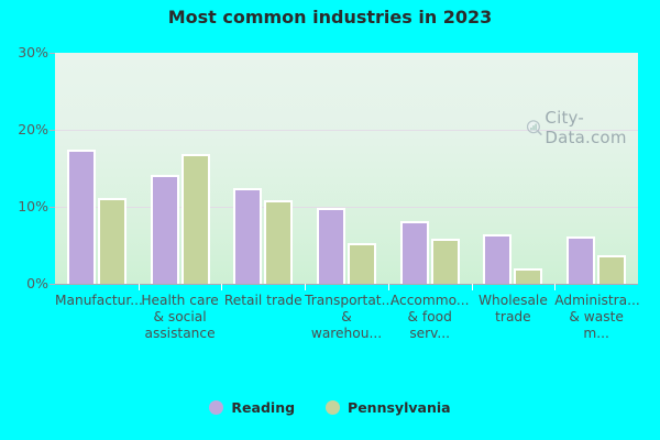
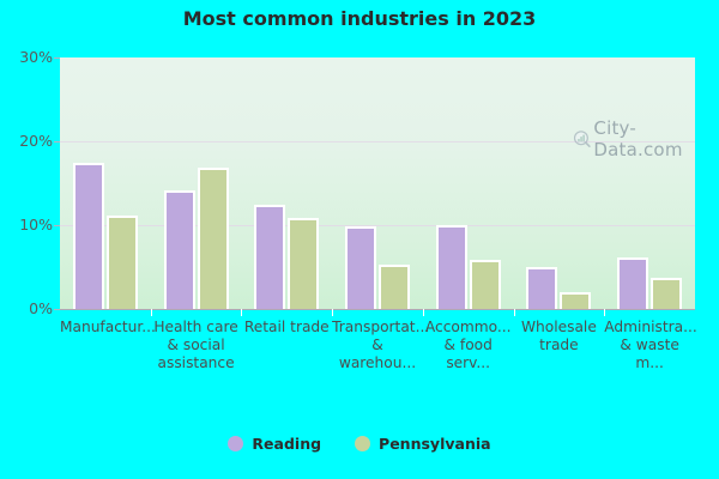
Reading/Accommo... & food serv...: 8% -> 10%
Reading/Wholesale trade: 6% -> 5%
